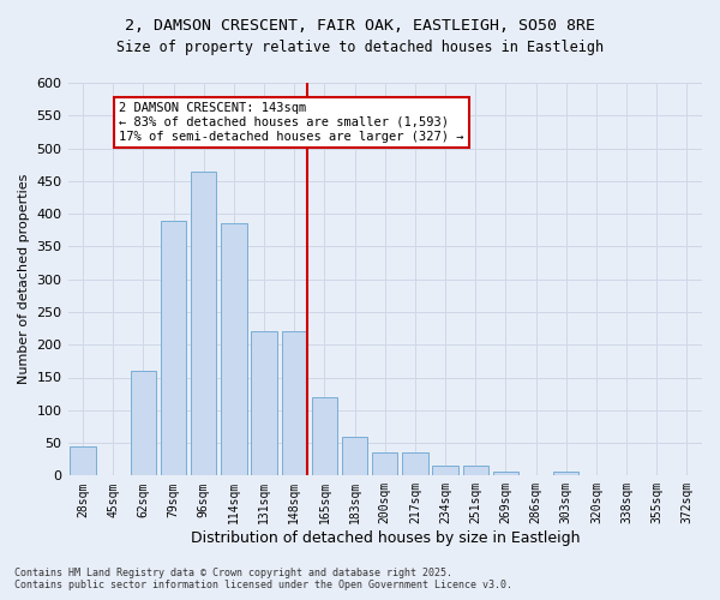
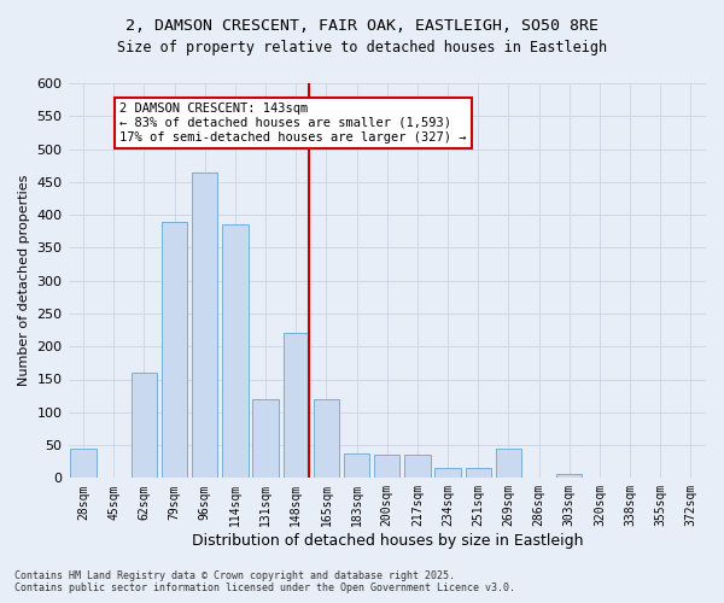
131sqm: 220 -> 120
183sqm: 60 -> 38
269sqm: 7 -> 44
